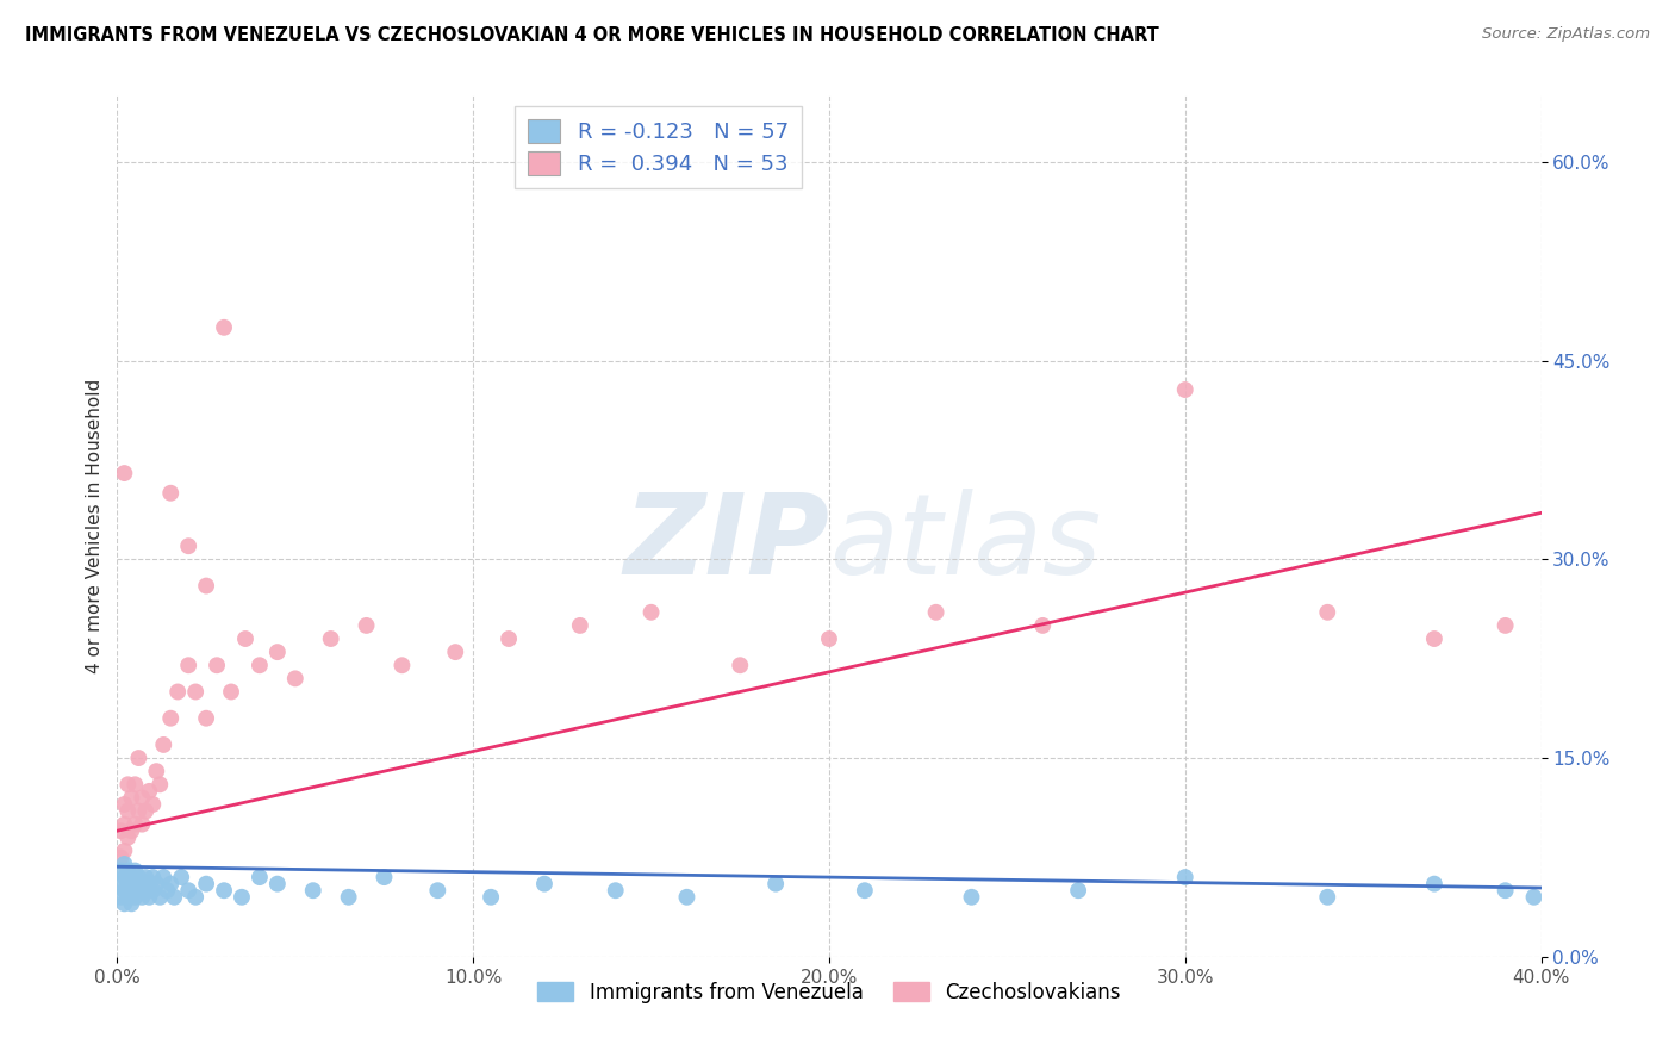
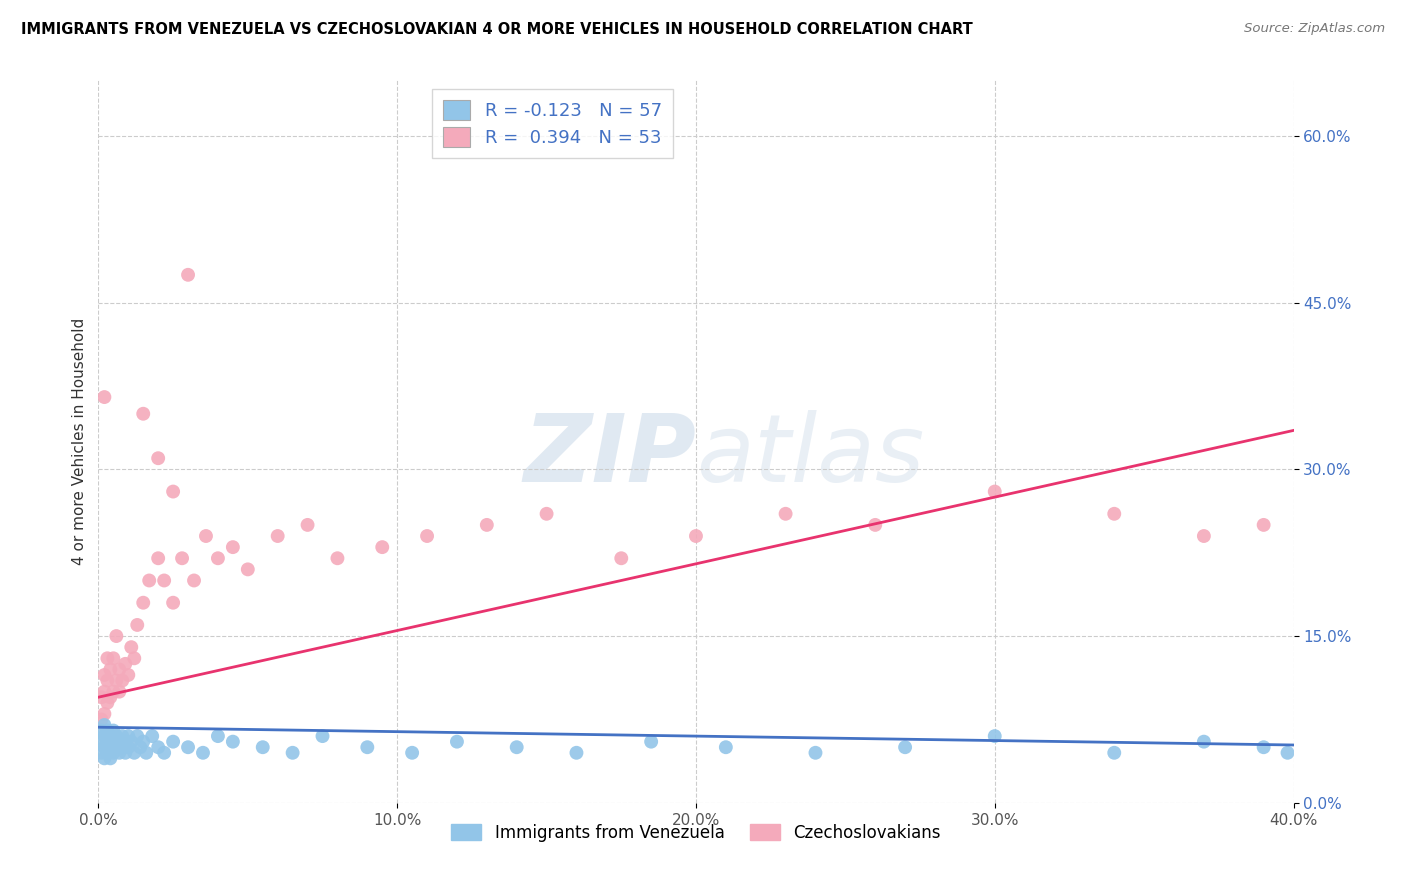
Czechoslovakians/30.0%: 42.8% -> 28.0%
